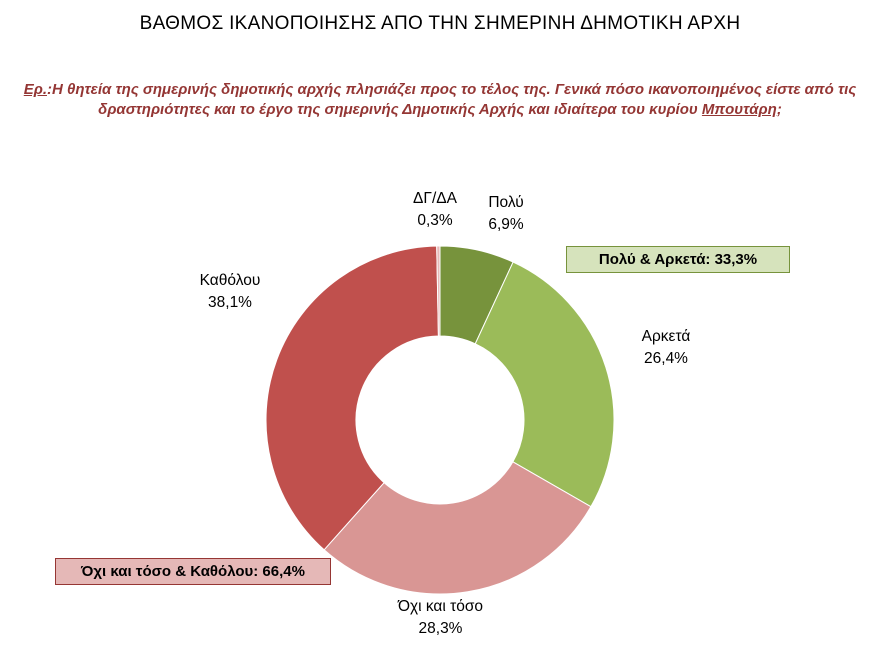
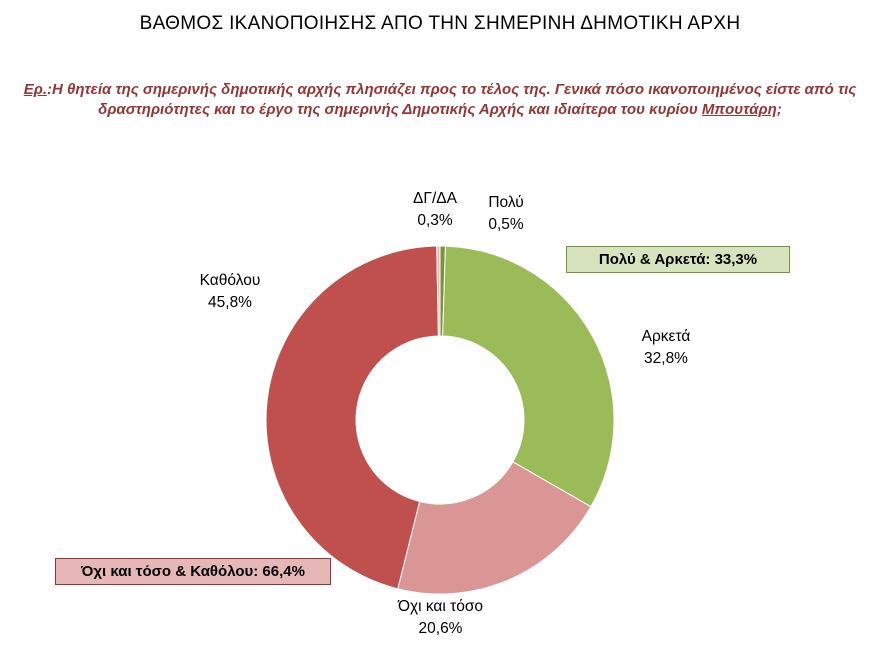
Πολύ: 6,9% -> 0,5%
Αρκετά: 26,4% -> 32,8%
Όχι και τόσο: 28,3% -> 20,6%
Καθόλου: 38,1% -> 45,8%
